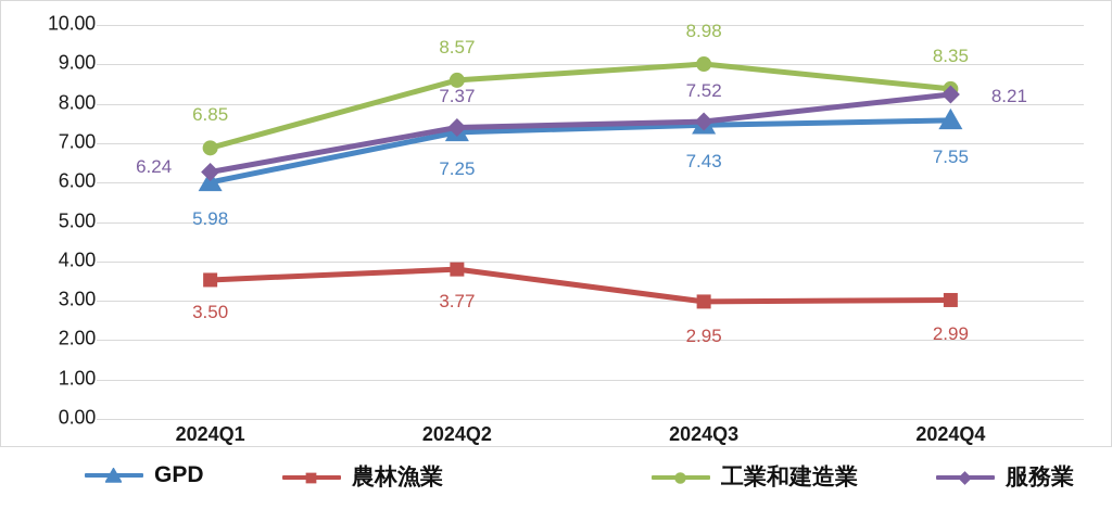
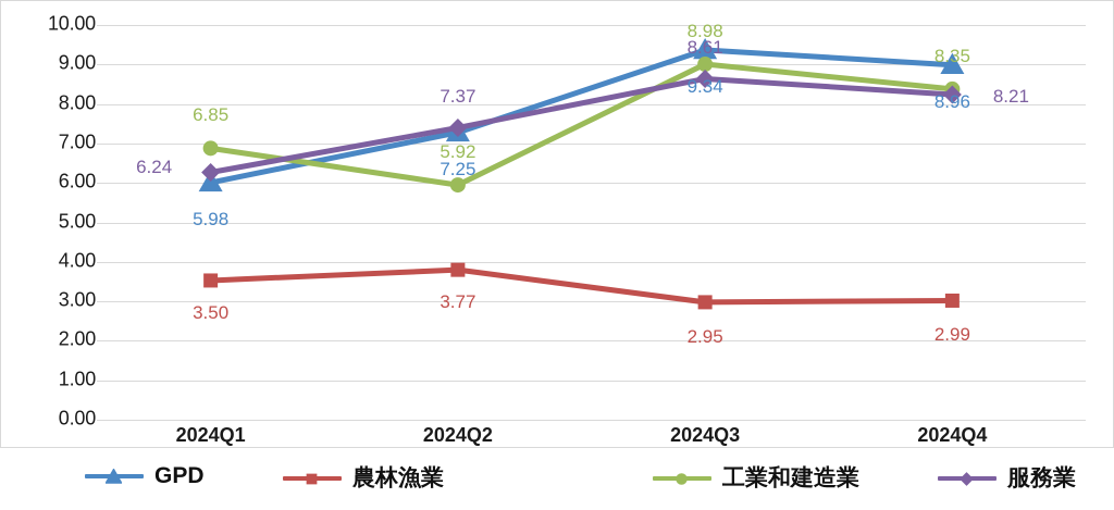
工業和建造業/2024Q2: 8.57 -> 5.92
GPD/2024Q3: 7.43 -> 9.34
服務業/2024Q3: 7.52 -> 8.61
GPD/2024Q4: 7.55 -> 8.96
